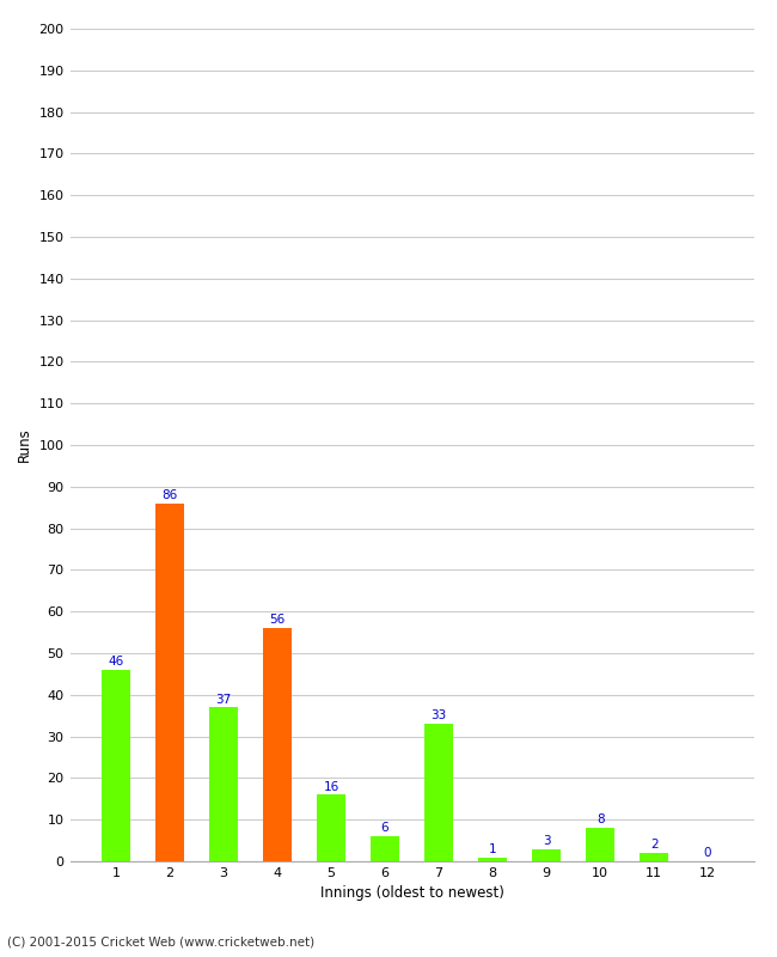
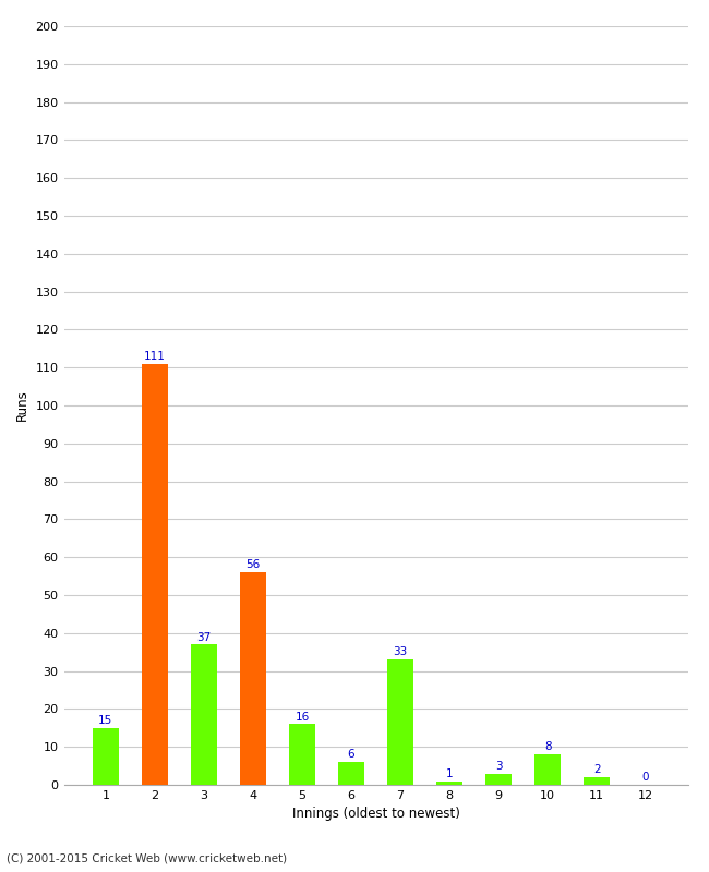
1: 46 -> 15
2: 86 -> 111
